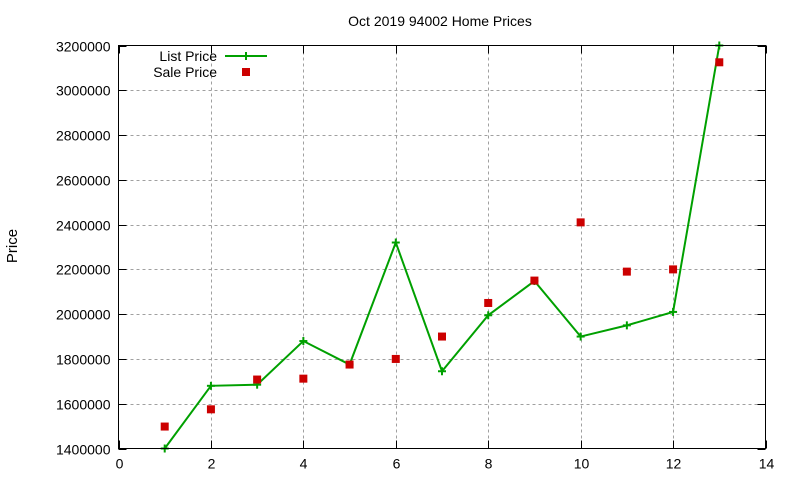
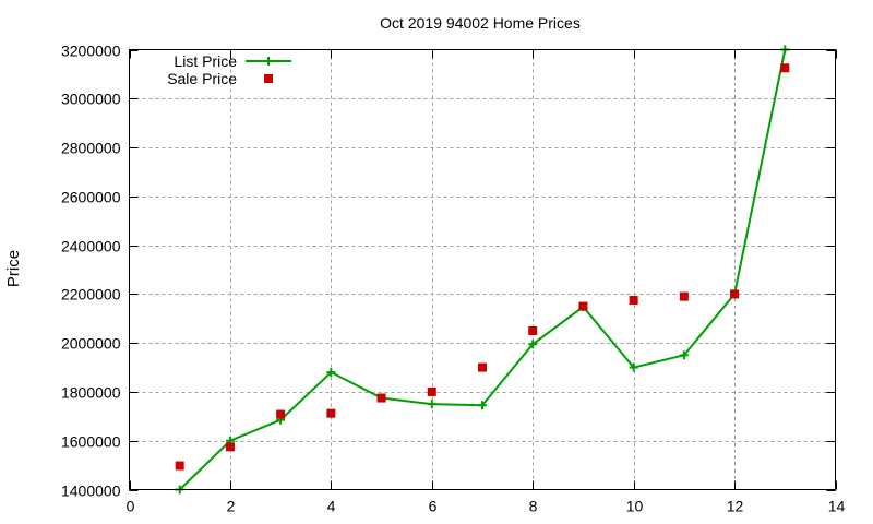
List Price/2: 1680000 -> 1600000
List Price/6: 2320000 -> 1750000
Sale Price/10: 2410000 -> 2180000
List Price/12: 2010000 -> 2200000
